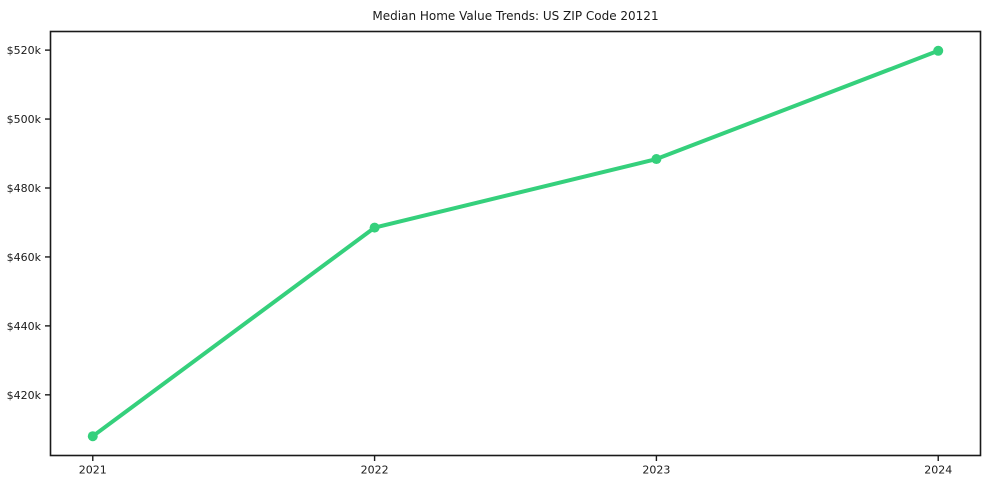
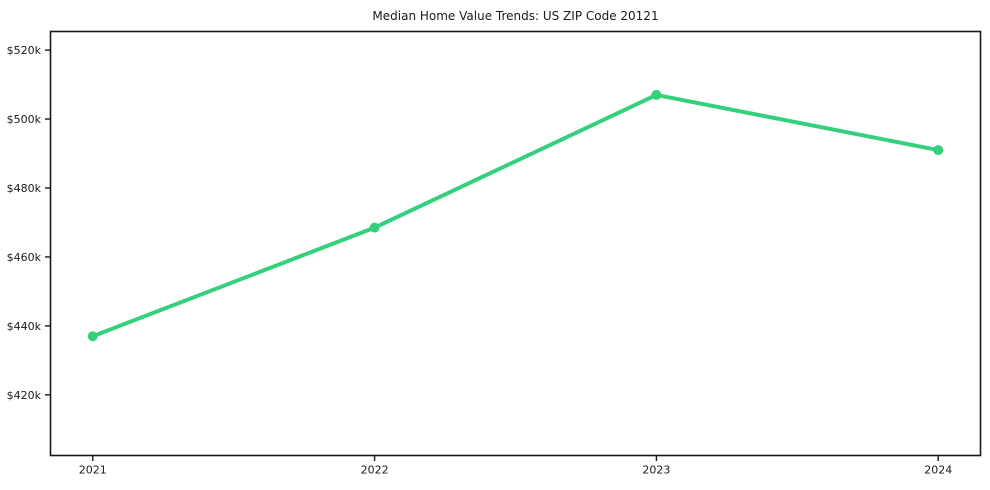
2021: $408k -> $437k
2023: $488k -> $507k
2024: $520k -> $491k
